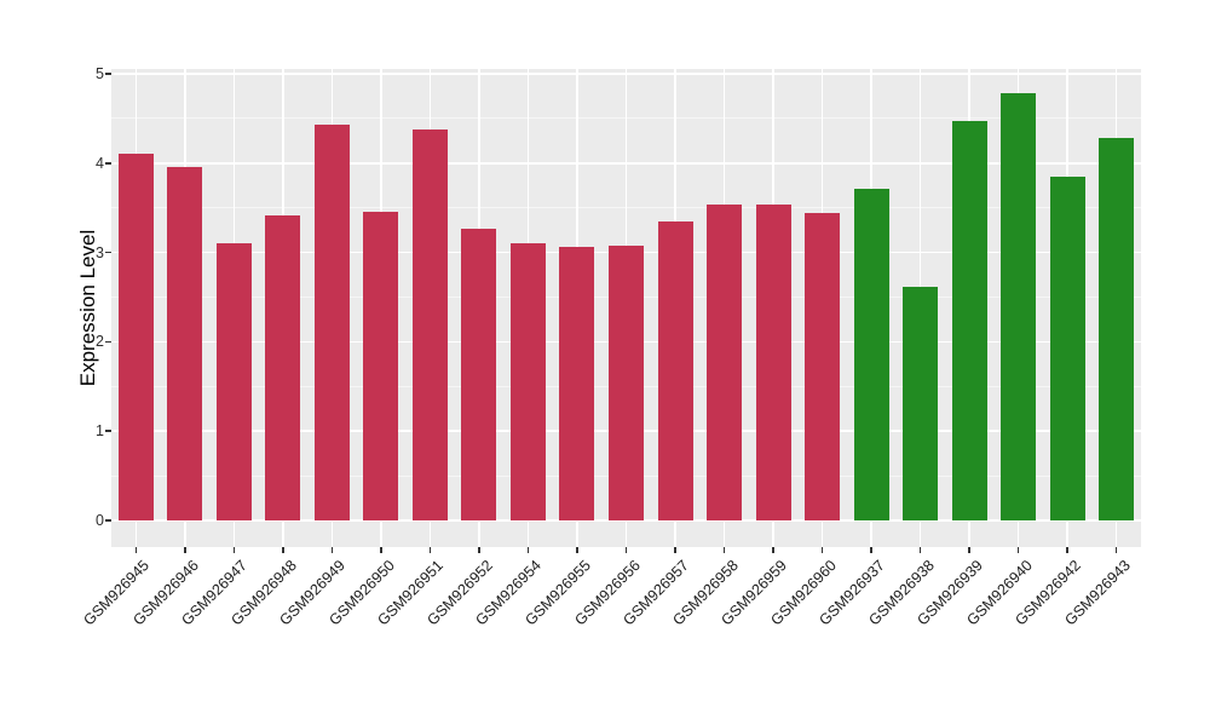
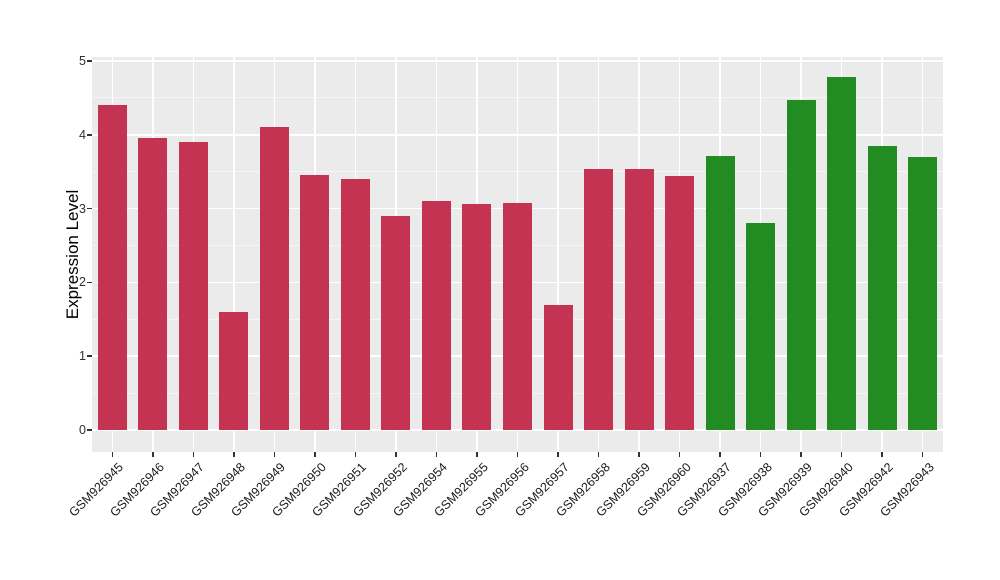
GSM926945: 4.1 -> 4.4
GSM926947: 3.1 -> 3.9
GSM926948: 3.4 -> 1.6
GSM926949: 4.4 -> 4.1
GSM926951: 4.4 -> 3.4
GSM926952: 3.3 -> 2.9
GSM926957: 3.4 -> 1.7
GSM926938: 2.6 -> 2.8
GSM926943: 4.3 -> 3.7
